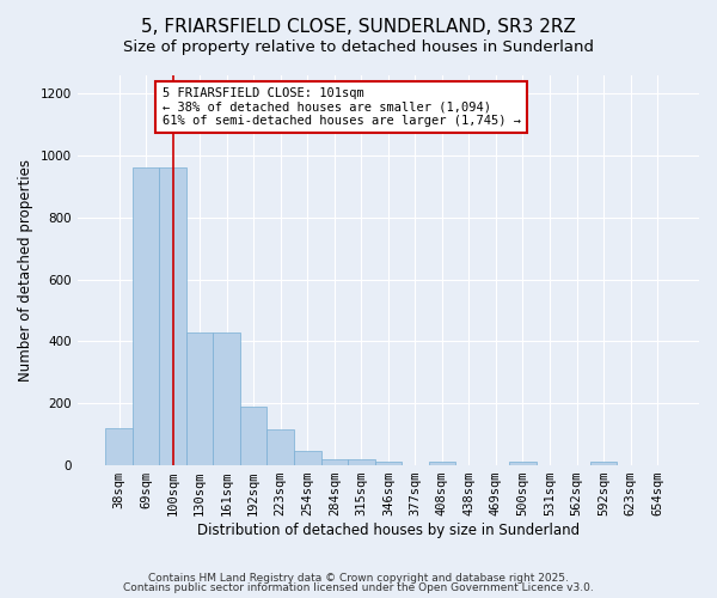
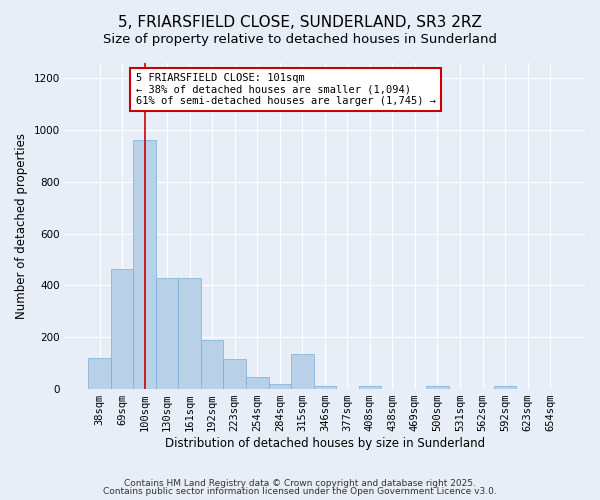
69sqm: 960 -> 465
315sqm: 20 -> 135
